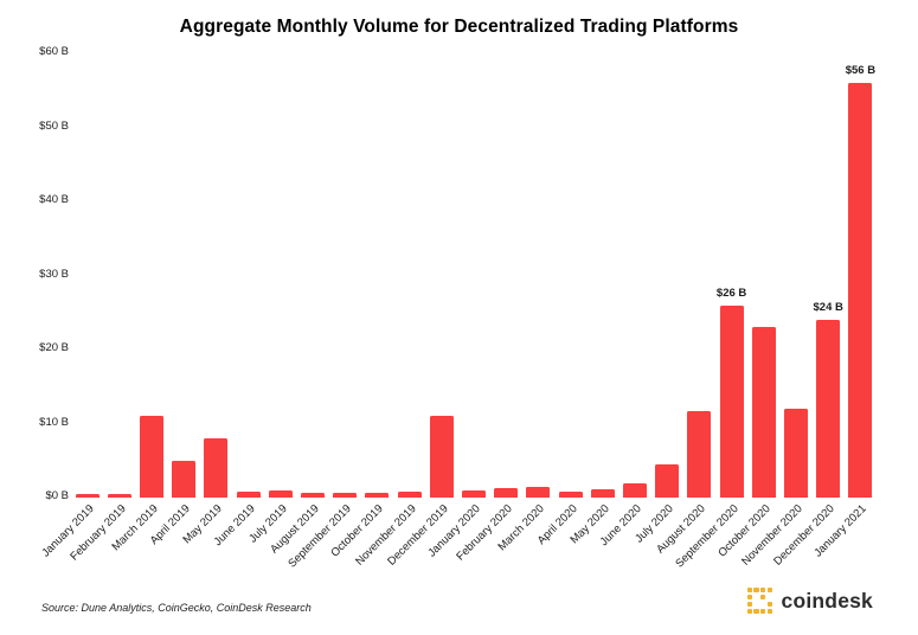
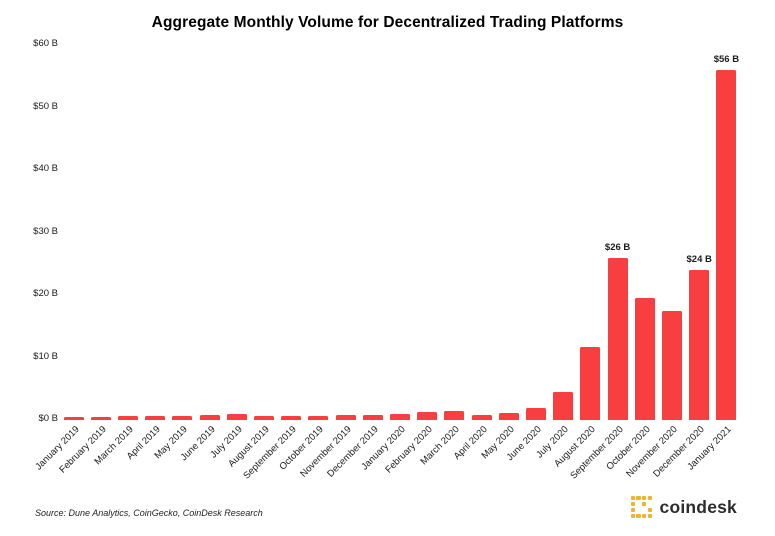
March 2019: $11B -> $1B
April 2019: $5B -> $1B
May 2019: $8B -> $1B
December 2019: $11B -> $1B
October 2020: $23B -> $20B
November 2020: $12B -> $18B
